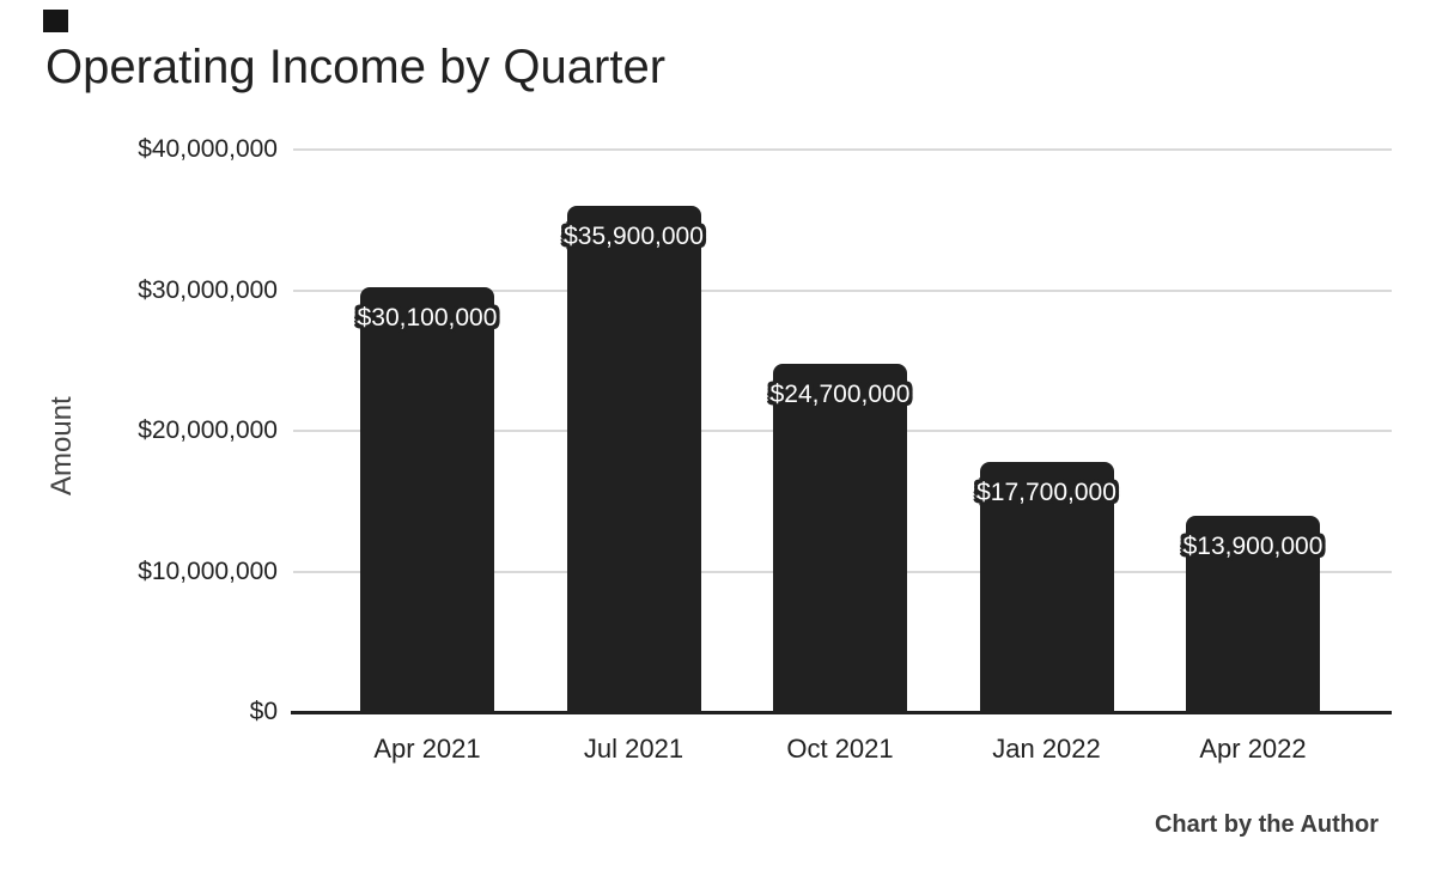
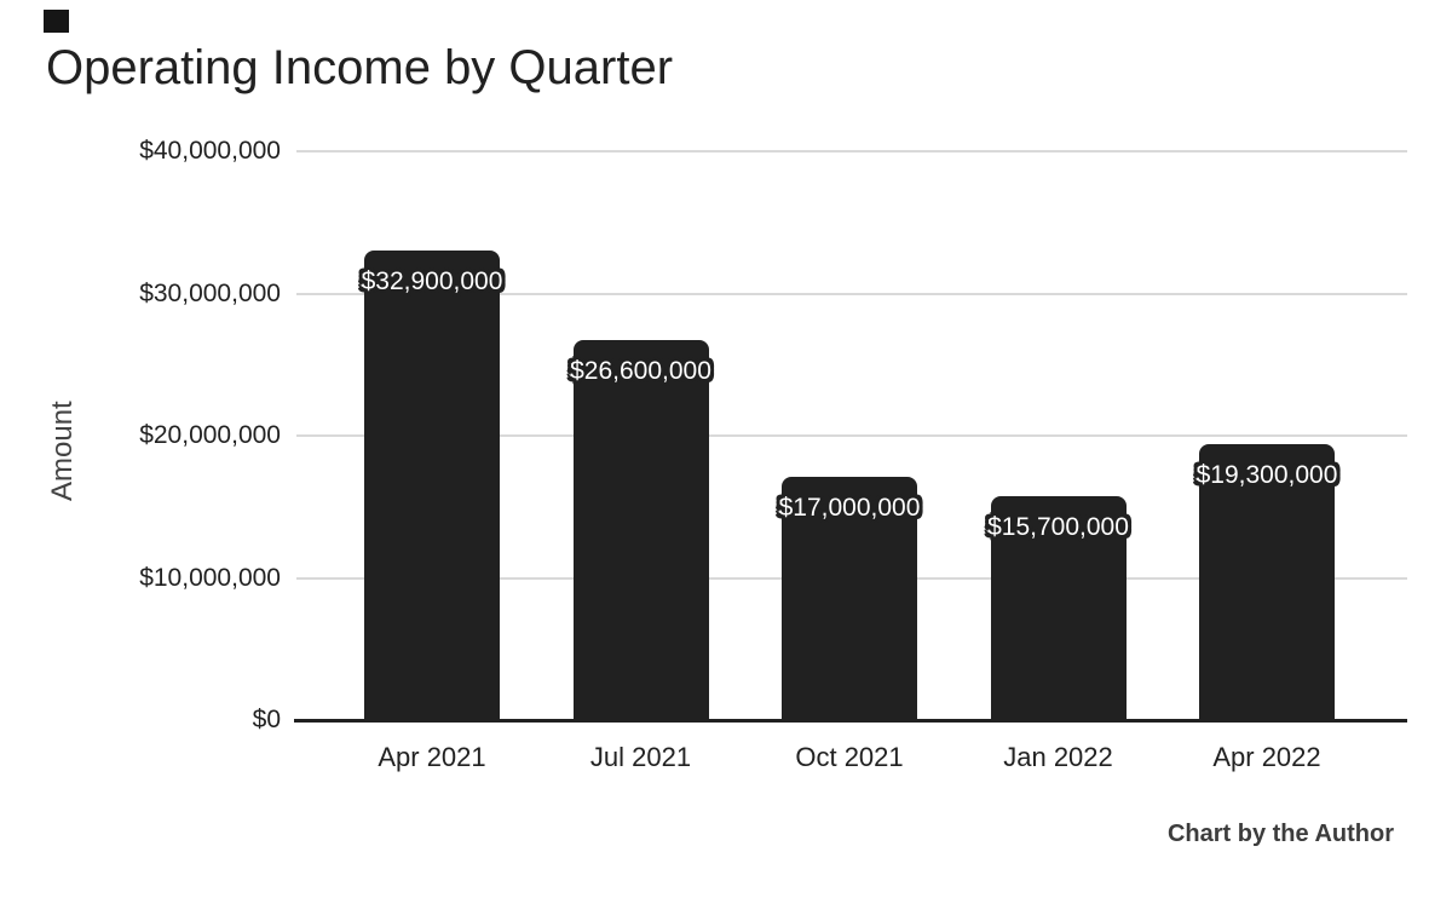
Apr 2021: $30,100,000 -> $32,900,000
Jul 2021: $35,900,000 -> $26,600,000
Oct 2021: $24,700,000 -> $17,000,000
Jan 2022: $17,700,000 -> $15,700,000
Apr 2022: $13,900,000 -> $19,300,000
